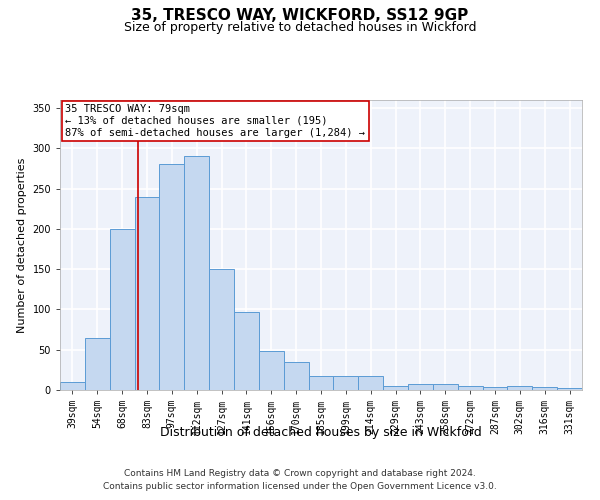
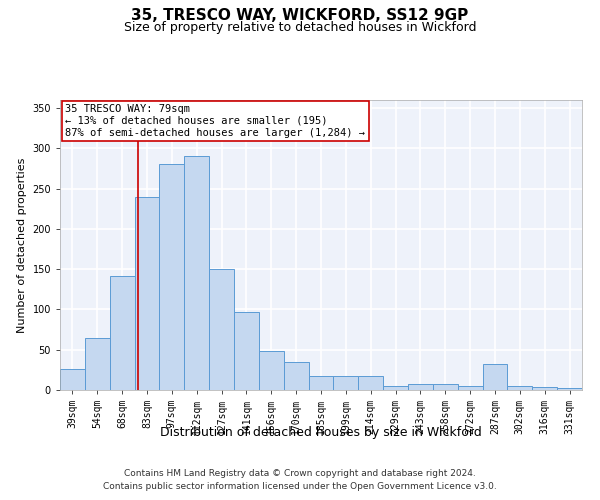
39sqm: 10 -> 26
68sqm: 200 -> 142
287sqm: 4 -> 32
